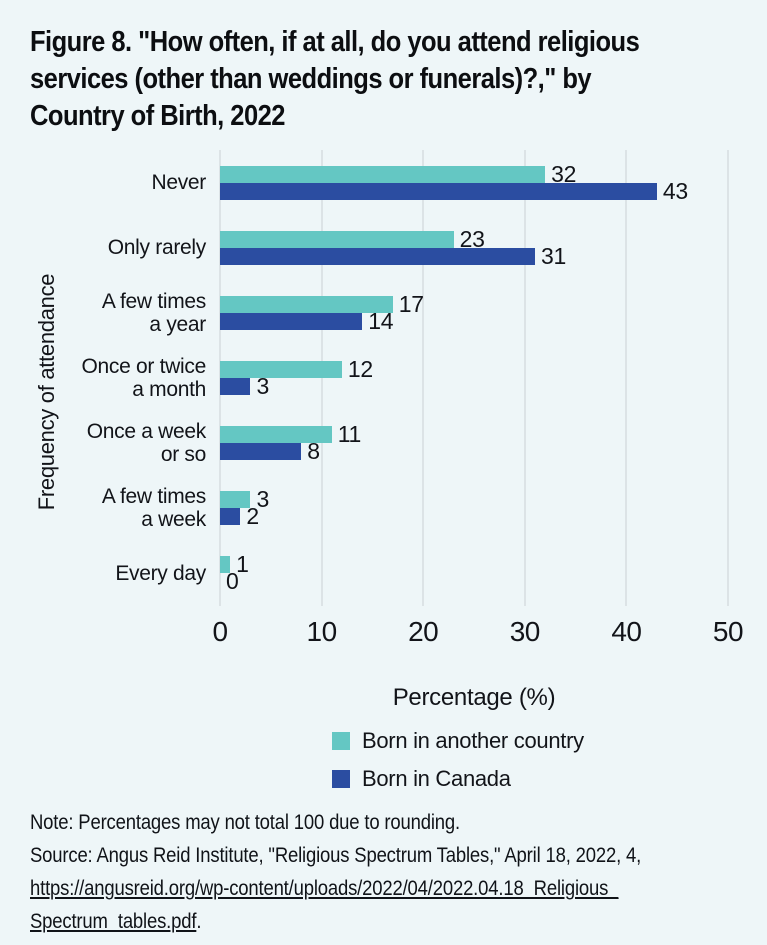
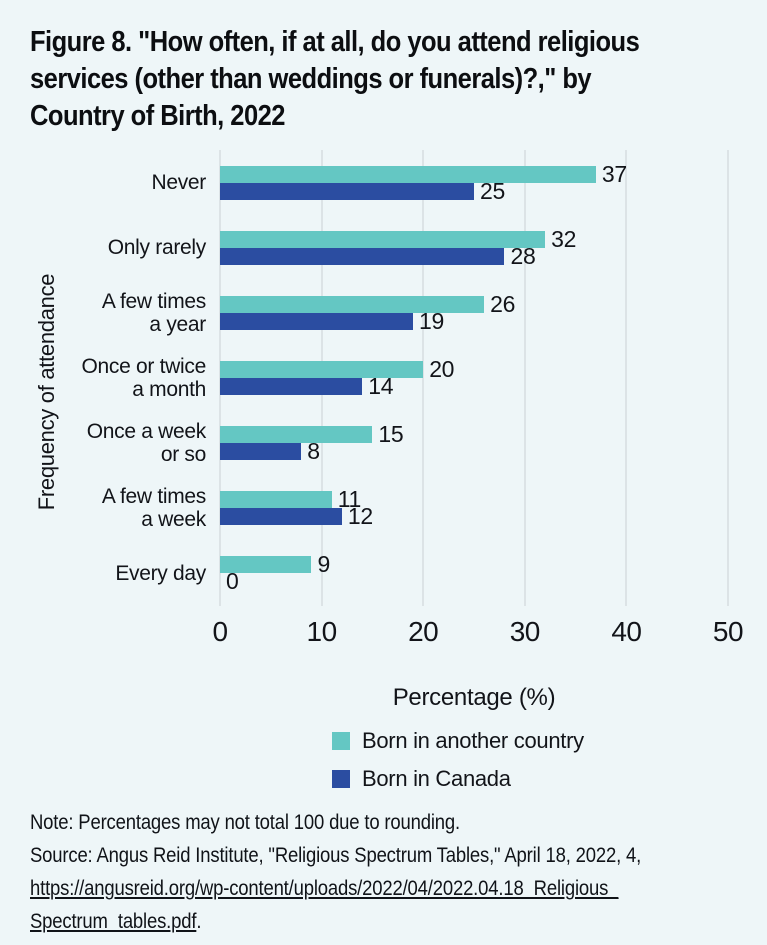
Born in another country/Never: 32 -> 37
Born in Canada/Never: 43 -> 25
Born in another country/Only rarely: 23 -> 32
Born in Canada/Only rarely: 31 -> 28
Born in another country/A few times a year: 17 -> 26
Born in Canada/A few times a year: 14 -> 19
Born in another country/Once or twice a month: 12 -> 20
Born in Canada/Once or twice a month: 3 -> 14
Born in another country/Once a week or so: 11 -> 15
Born in another country/A few times a week: 3 -> 11
Born in Canada/A few times a week: 2 -> 12
Born in another country/Every day: 1 -> 9
